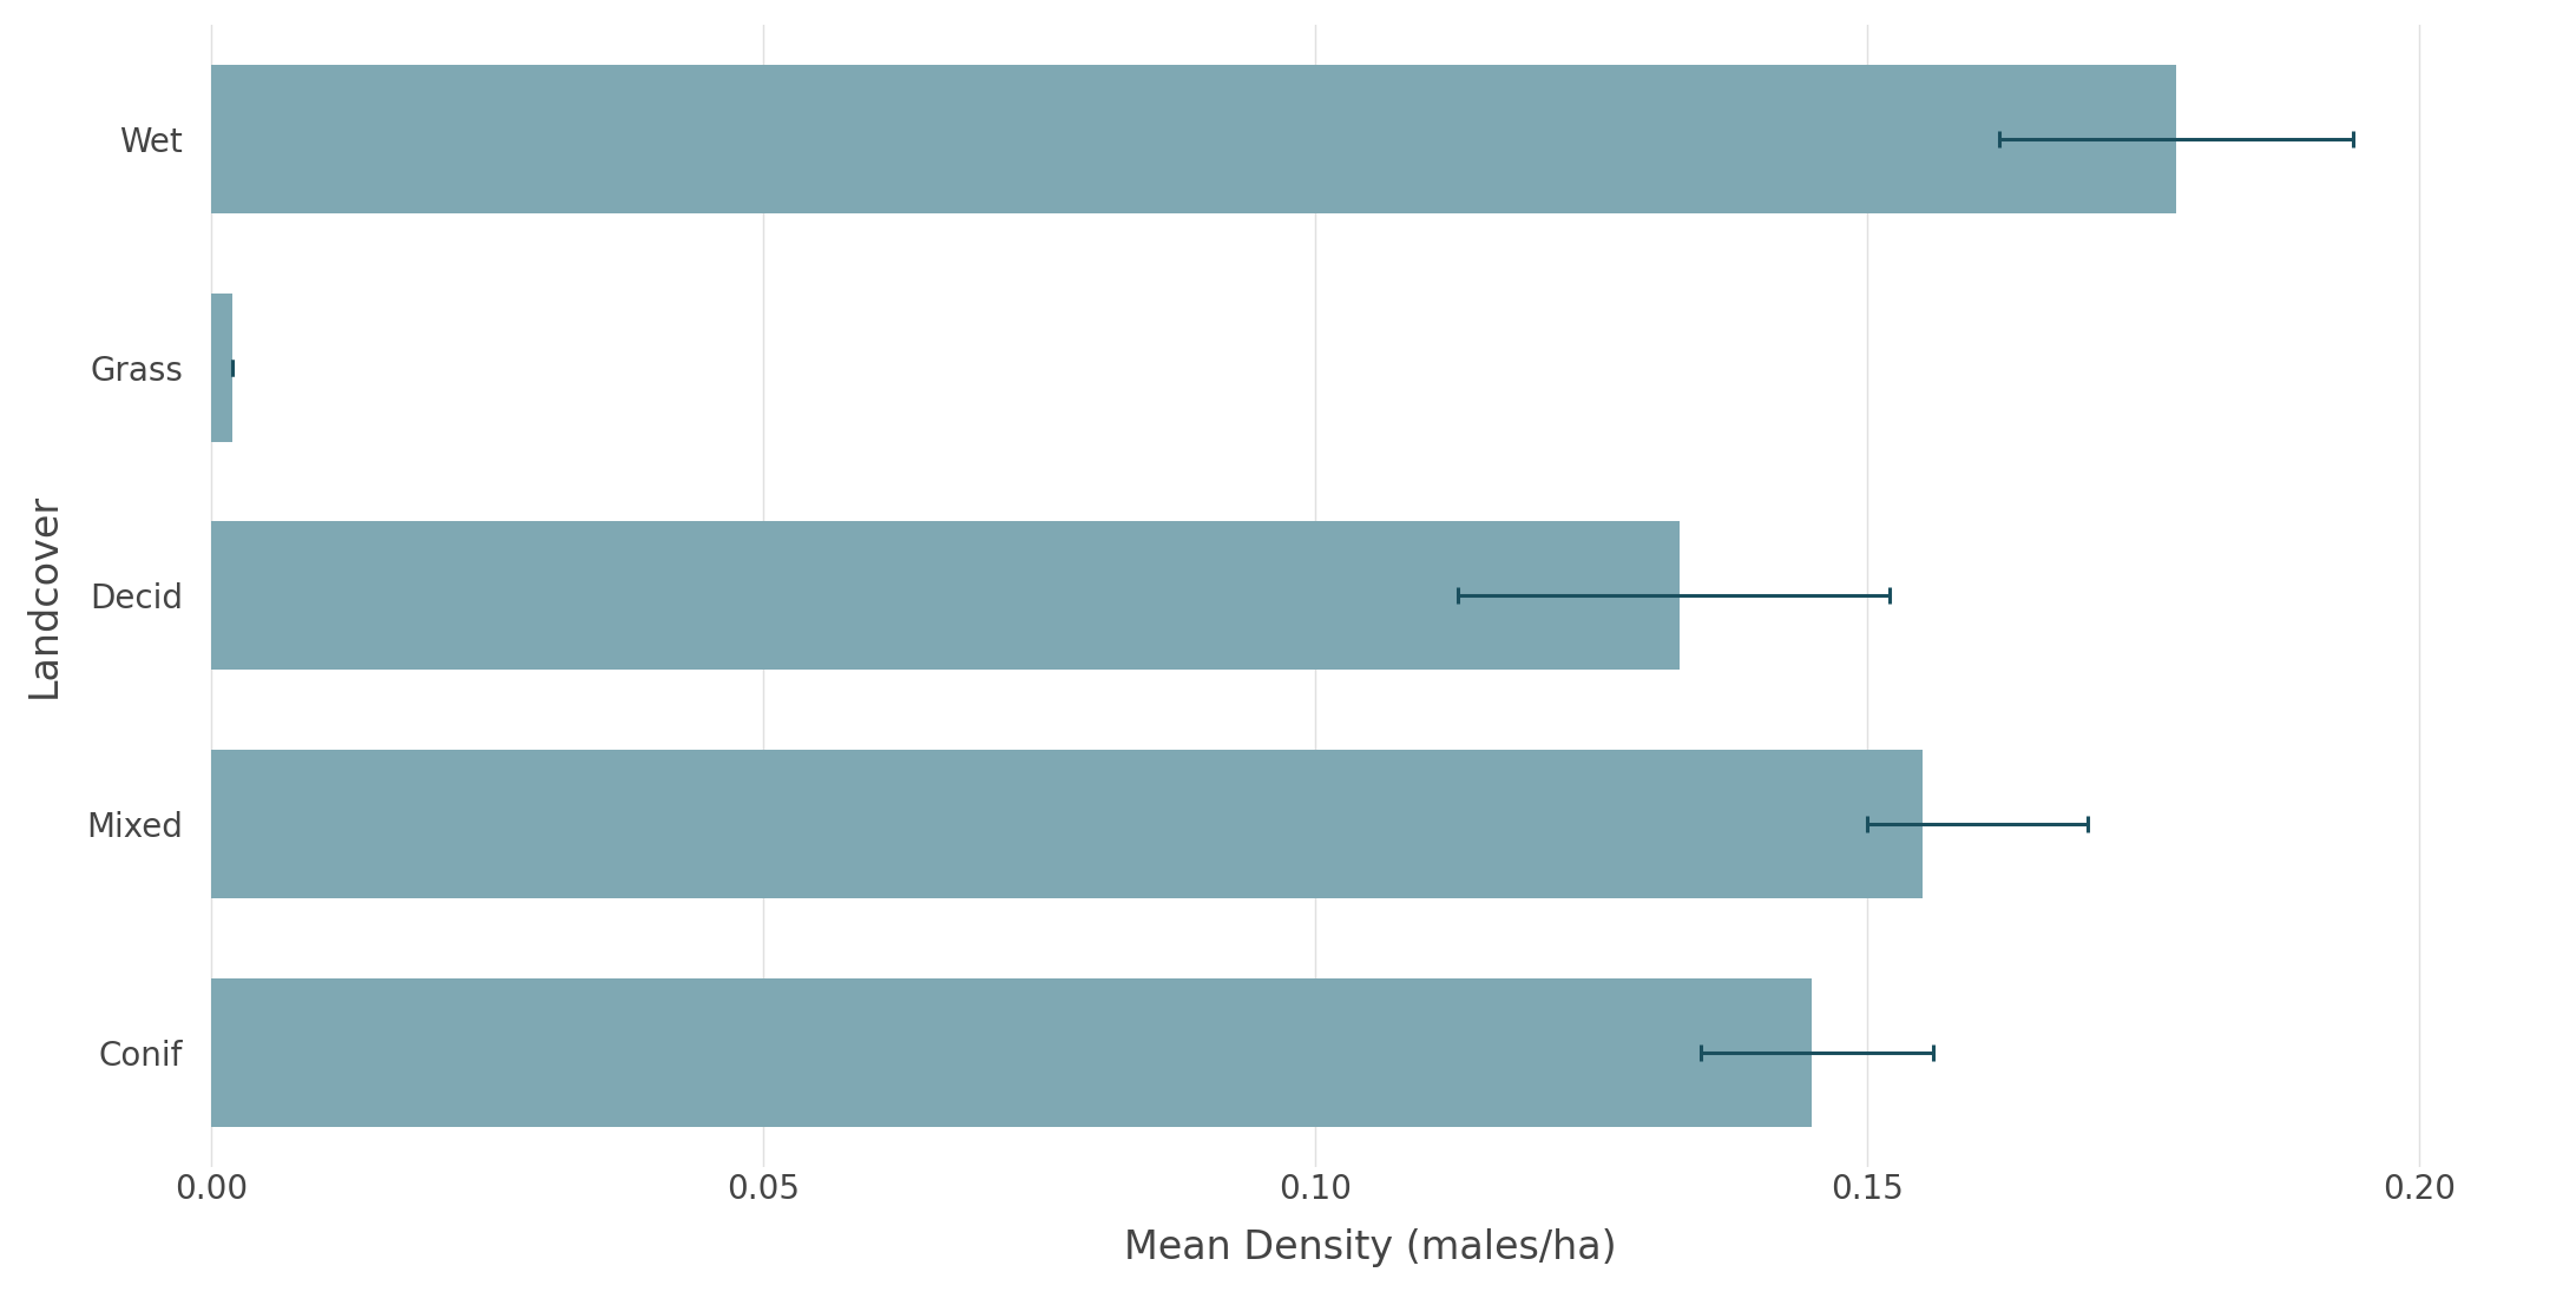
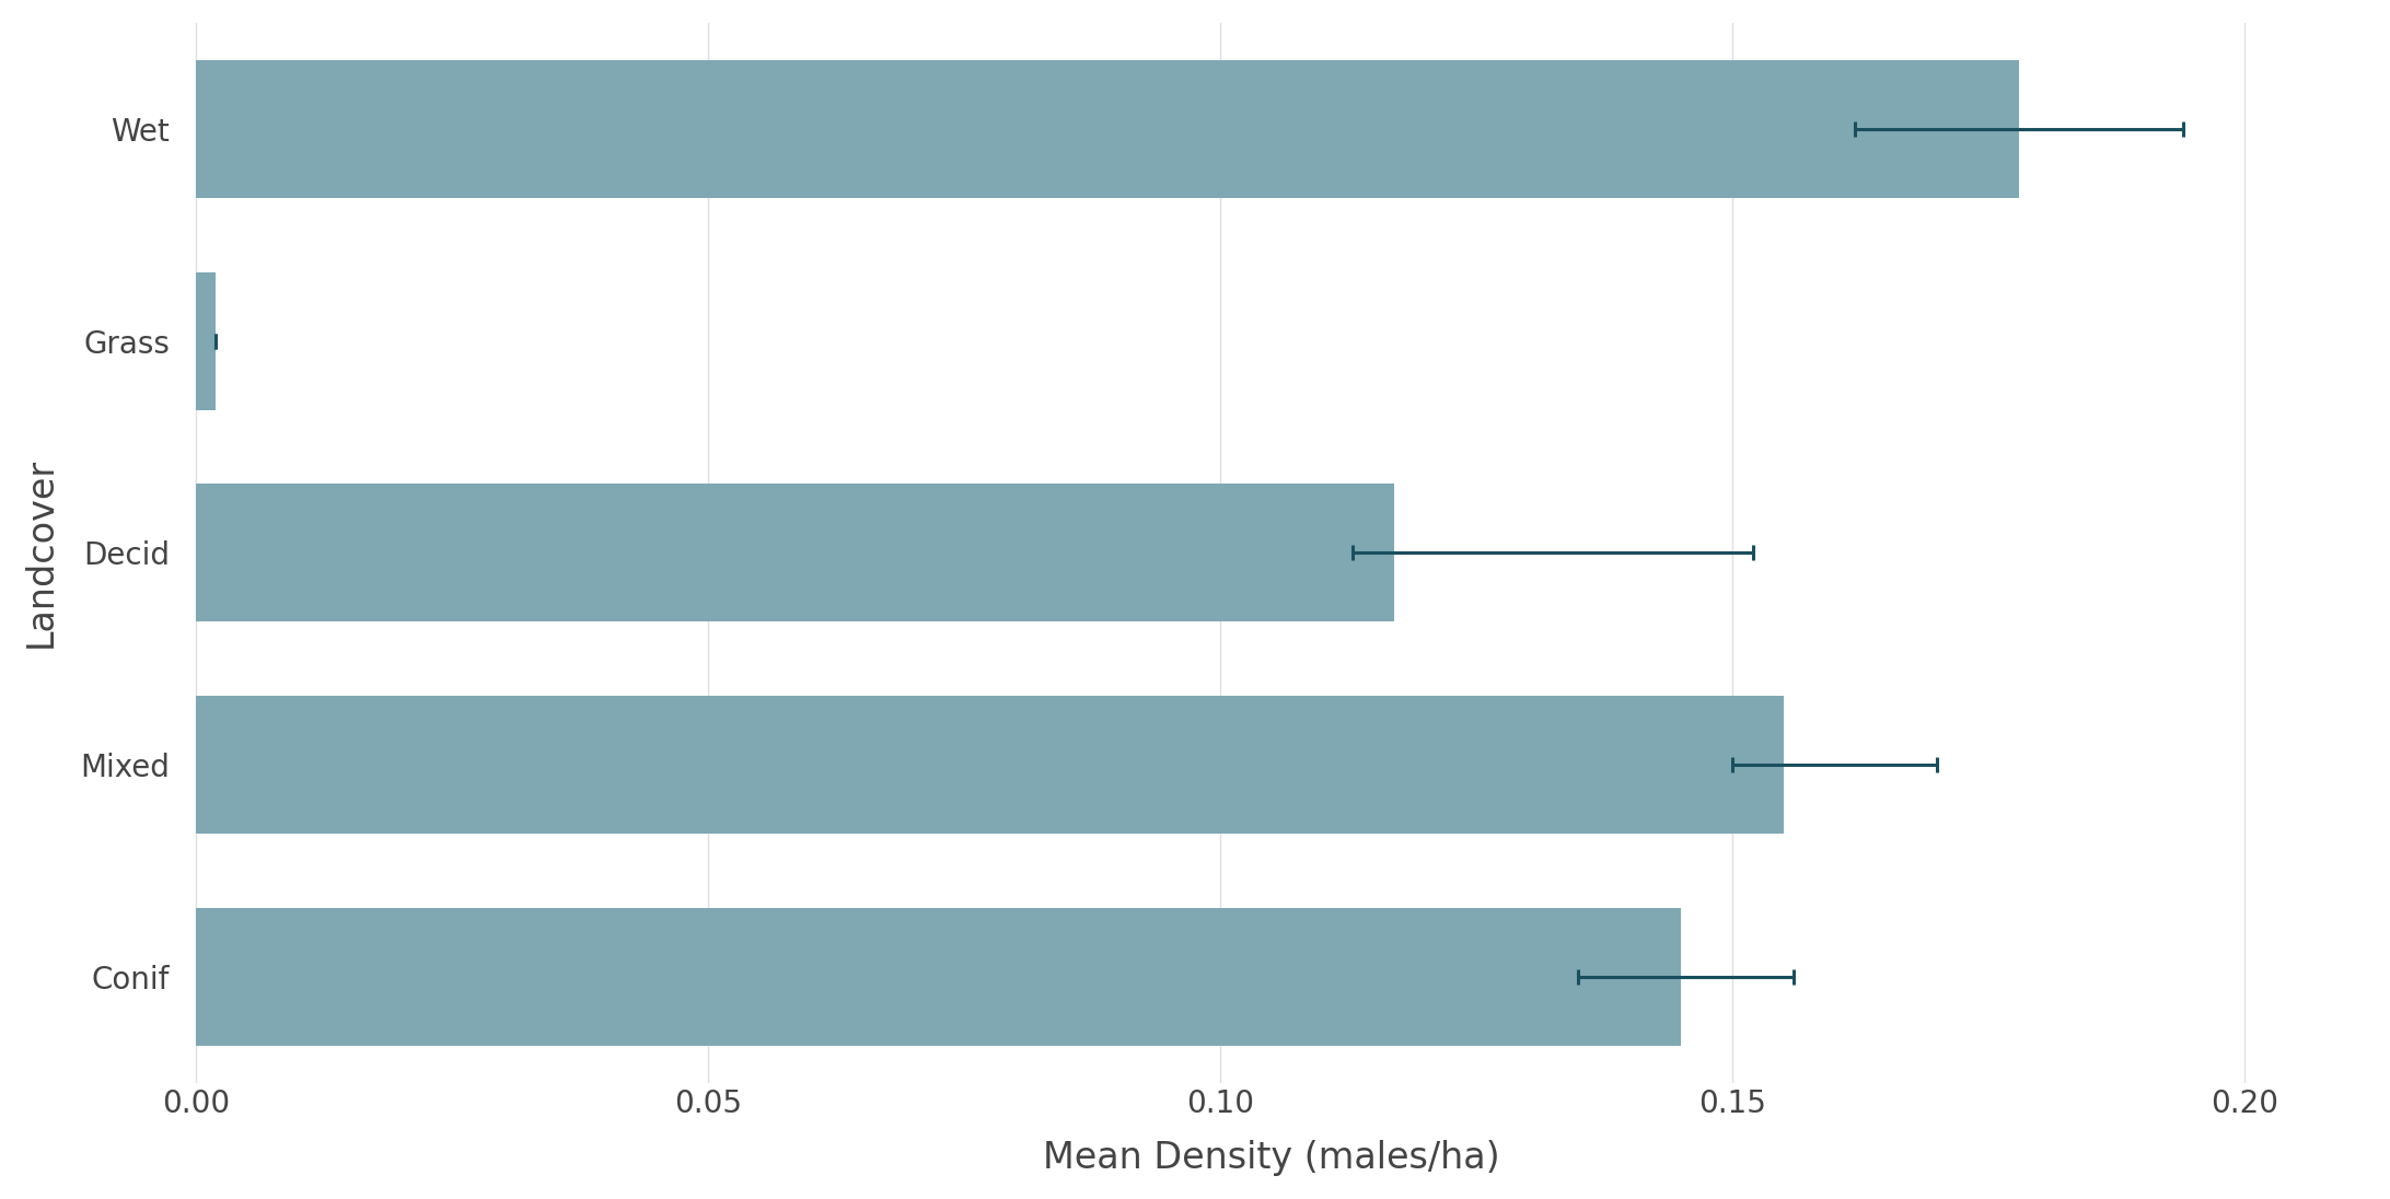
Decid: 0.133 -> 0.117
